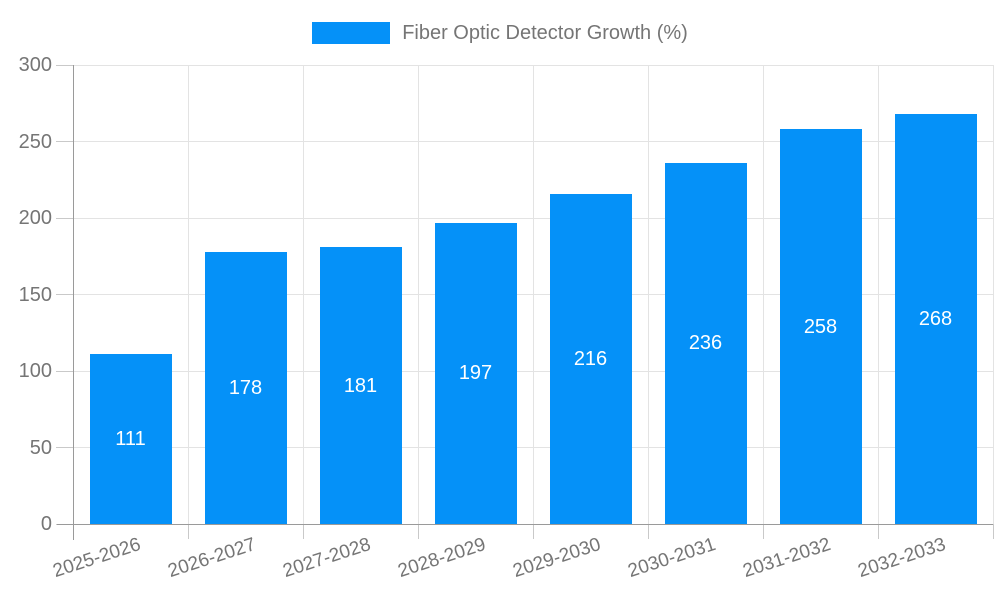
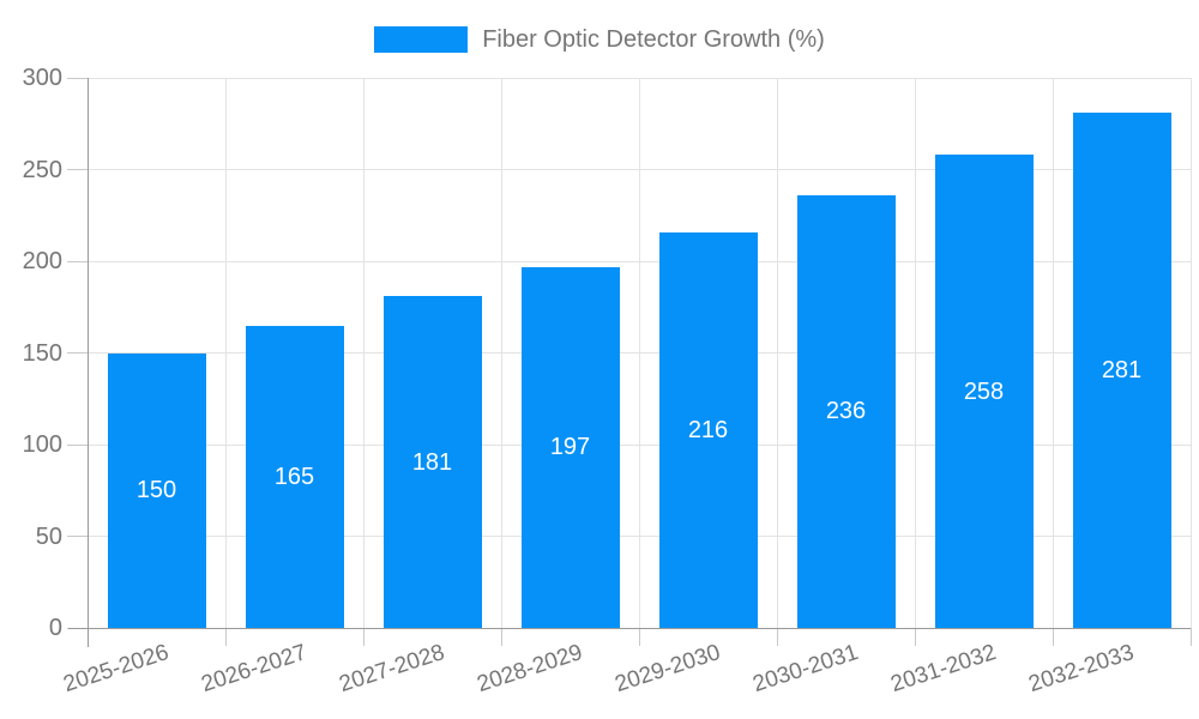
2025-2026: 111 -> 150
2026-2027: 178 -> 165
2032-2033: 268 -> 281
